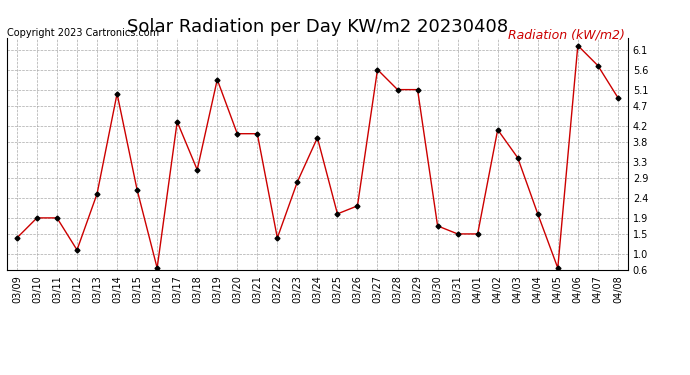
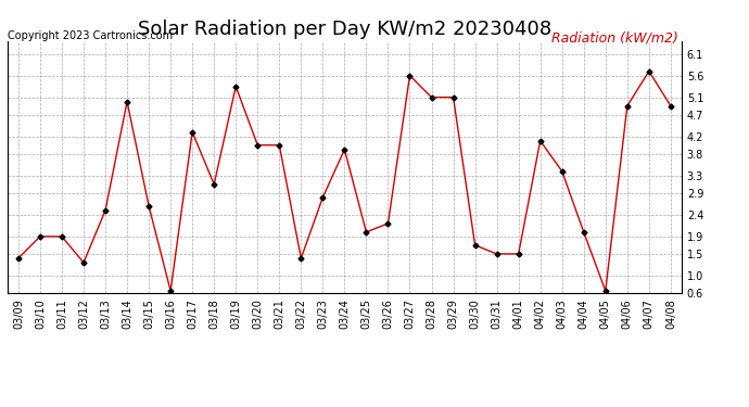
03/12: 1.10 -> 1.30
04/06: 6.20 -> 4.90
